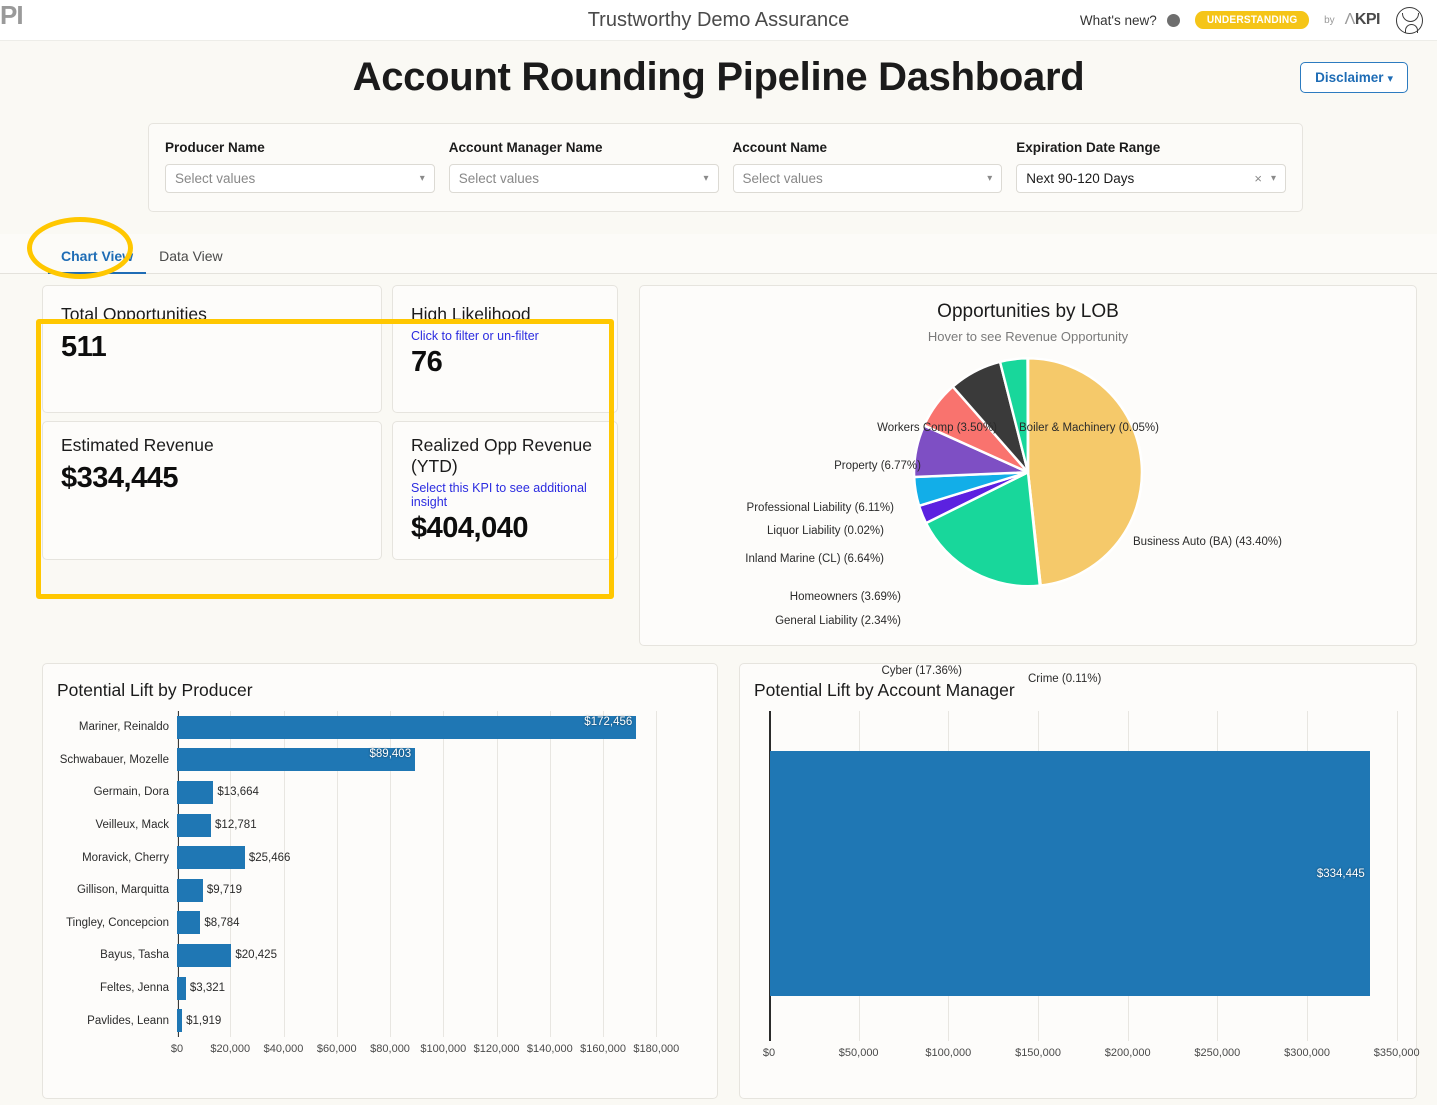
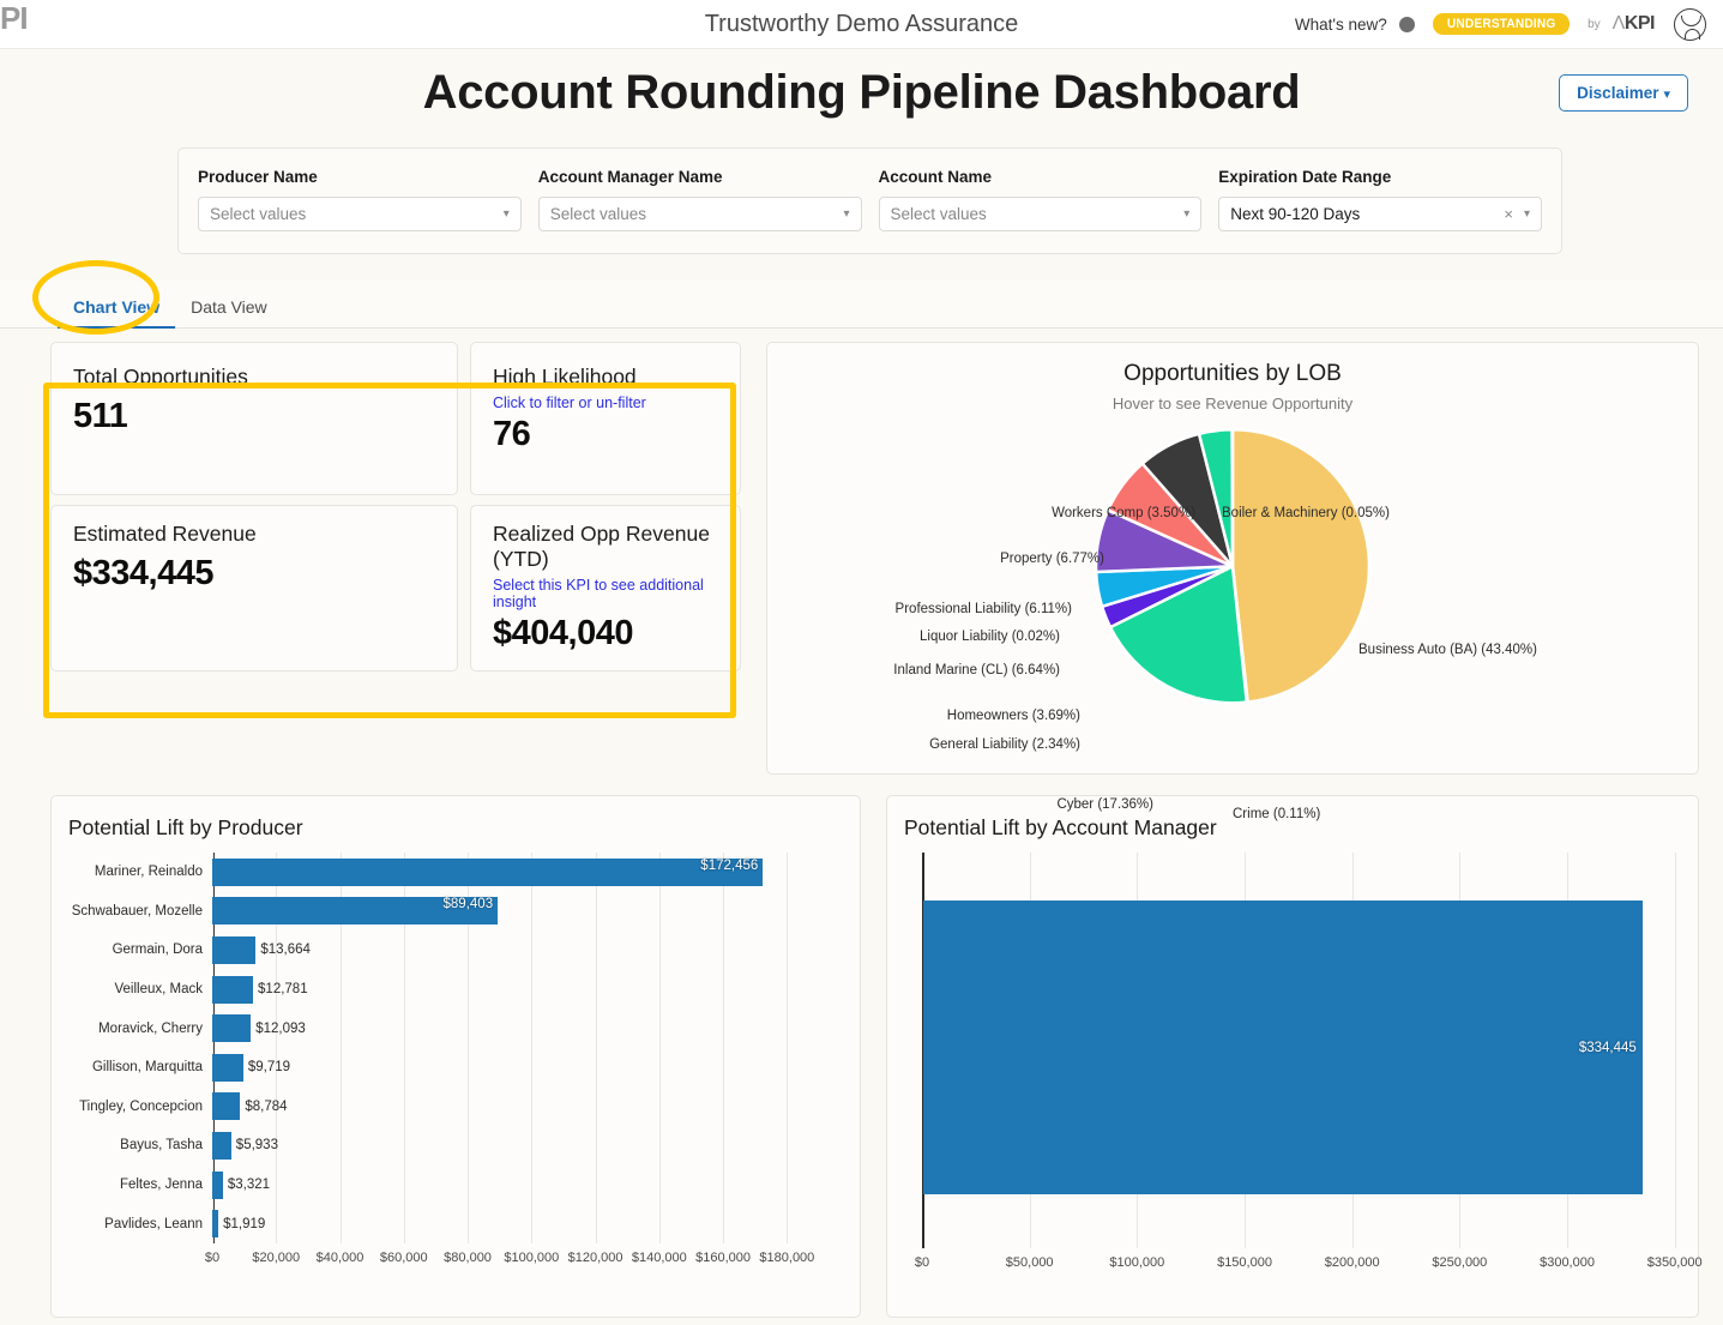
Potential Lift by Producer/Moravick, Cherry: $25,466 -> $12,093
Potential Lift by Producer/Bayus, Tasha: $20,425 -> $5,933
